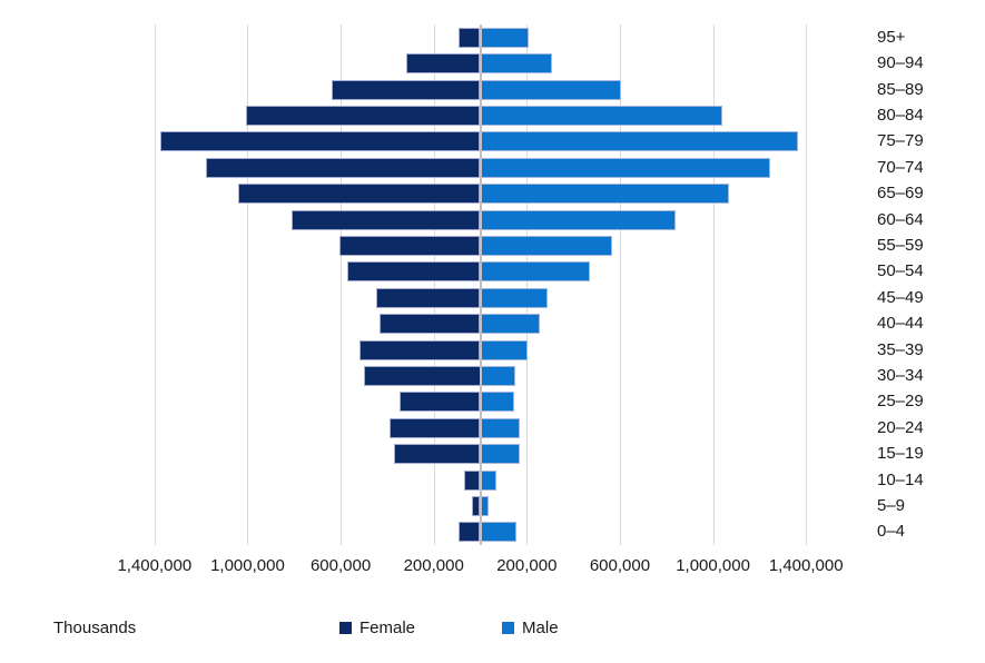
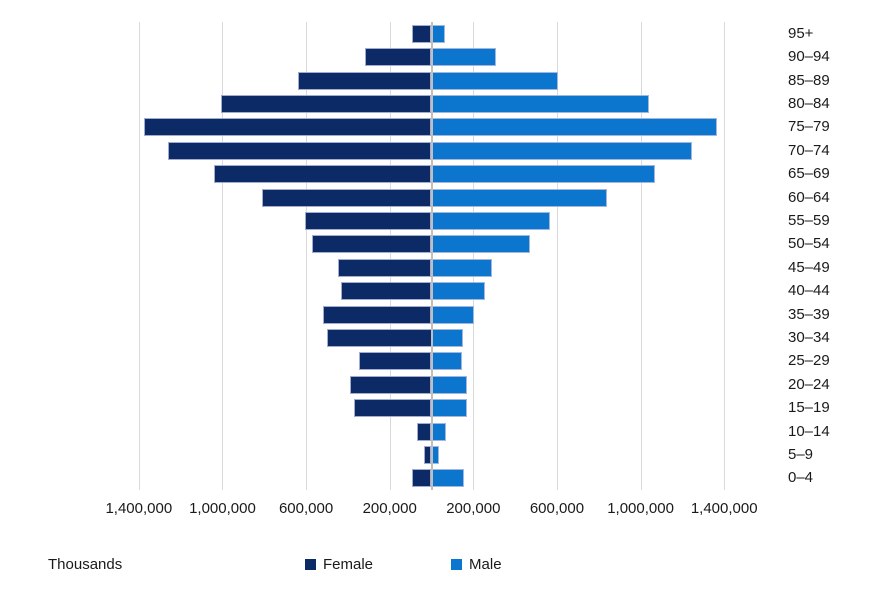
Male/95+: 210000 -> 60000
Female/70–74: 1180000 -> 1260000
